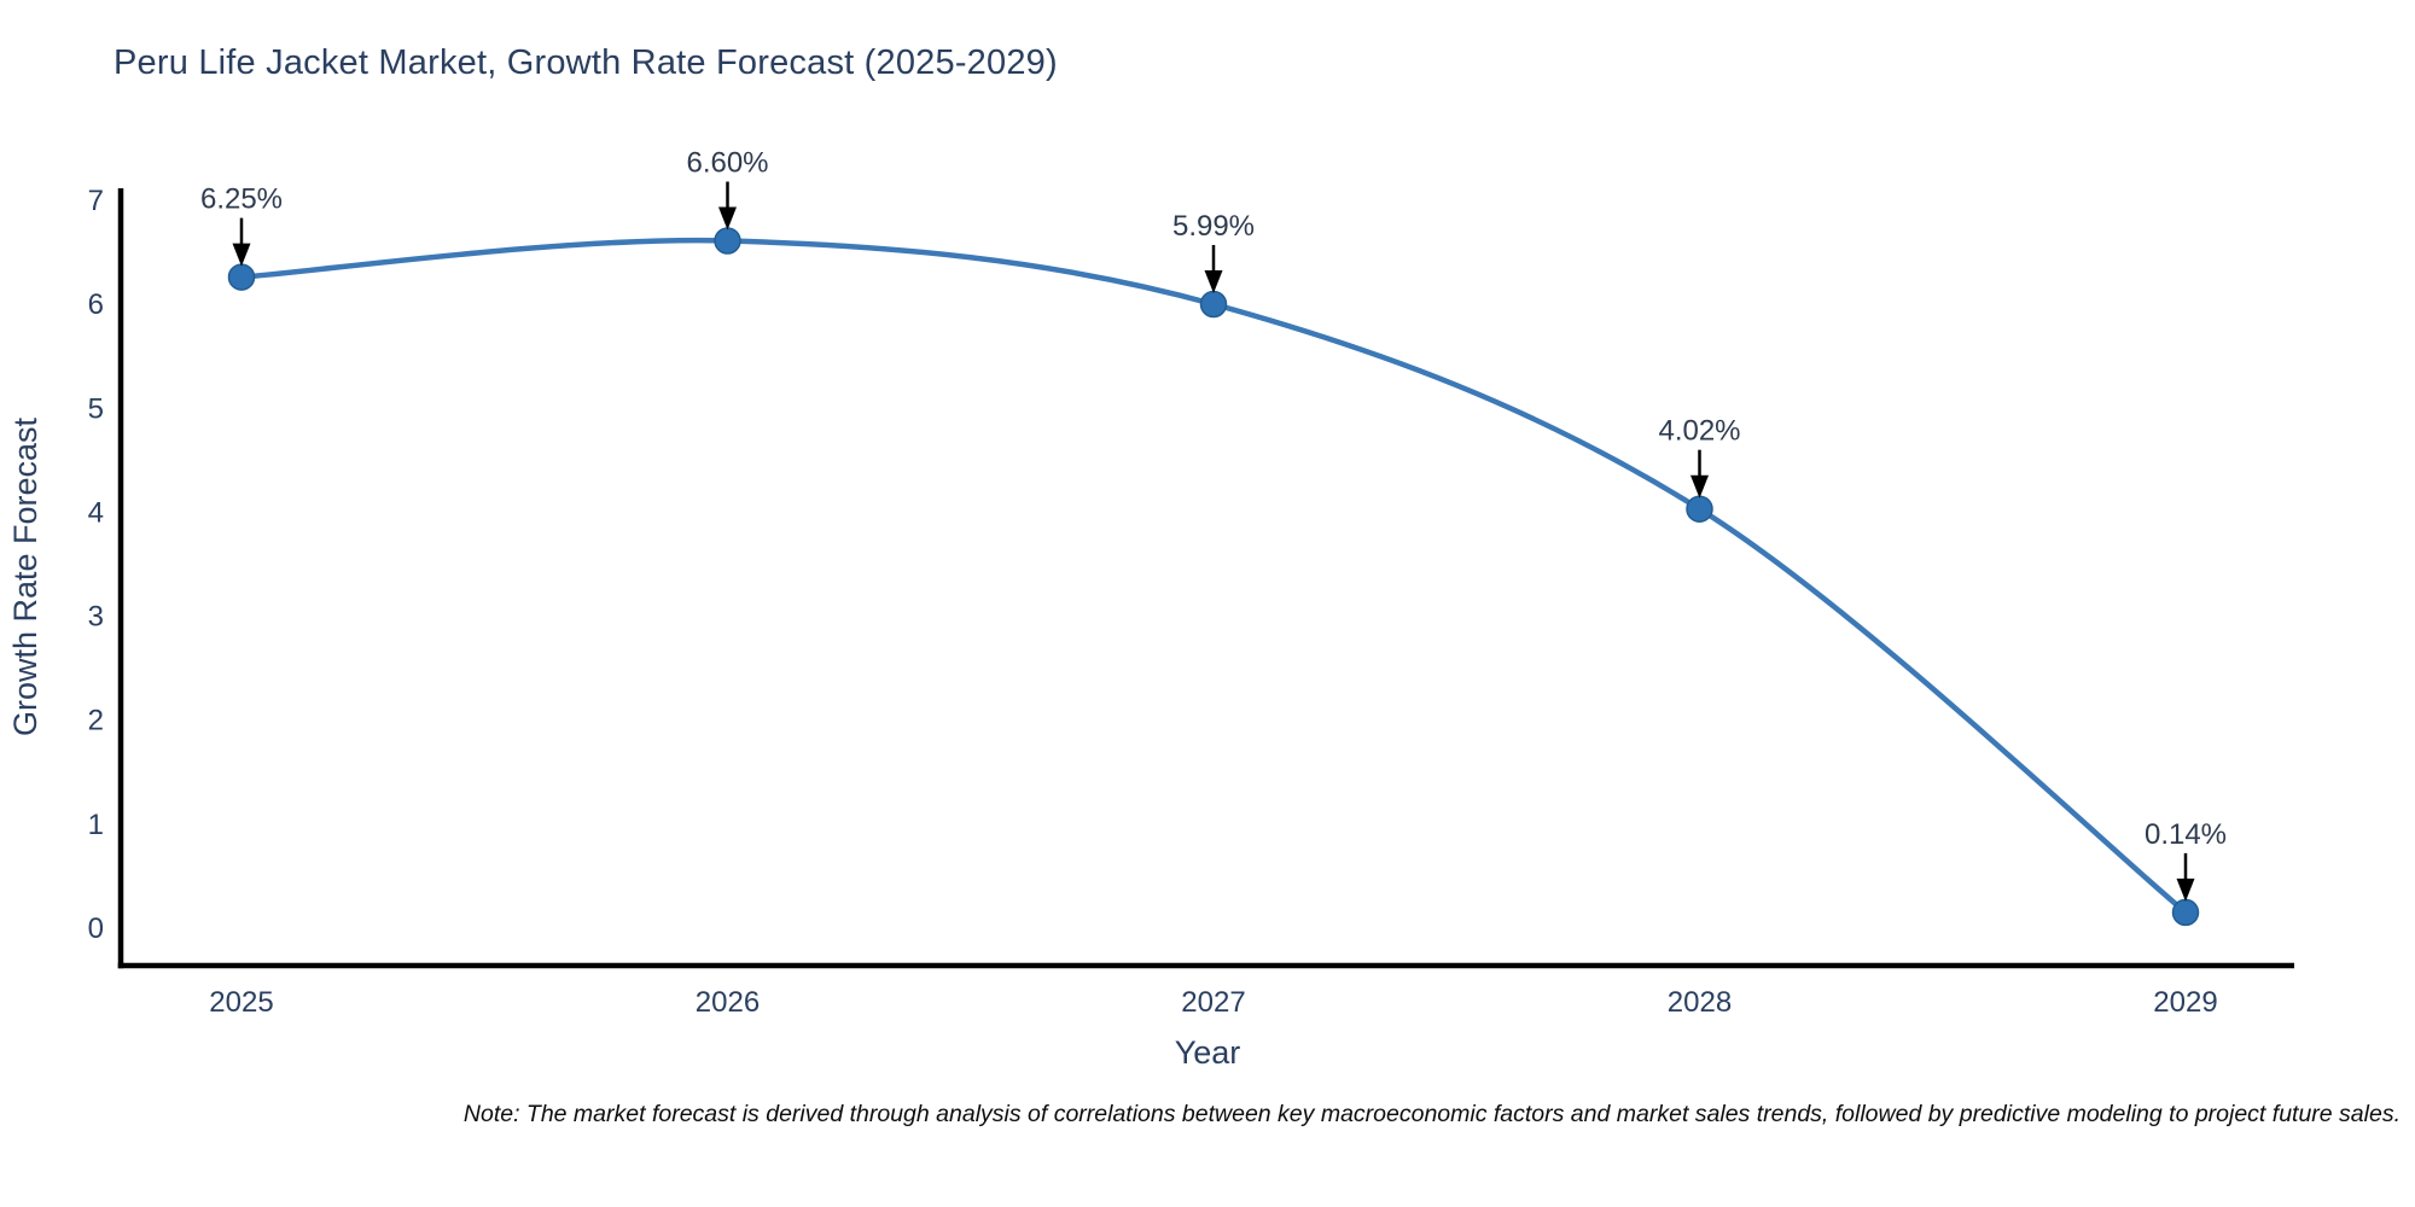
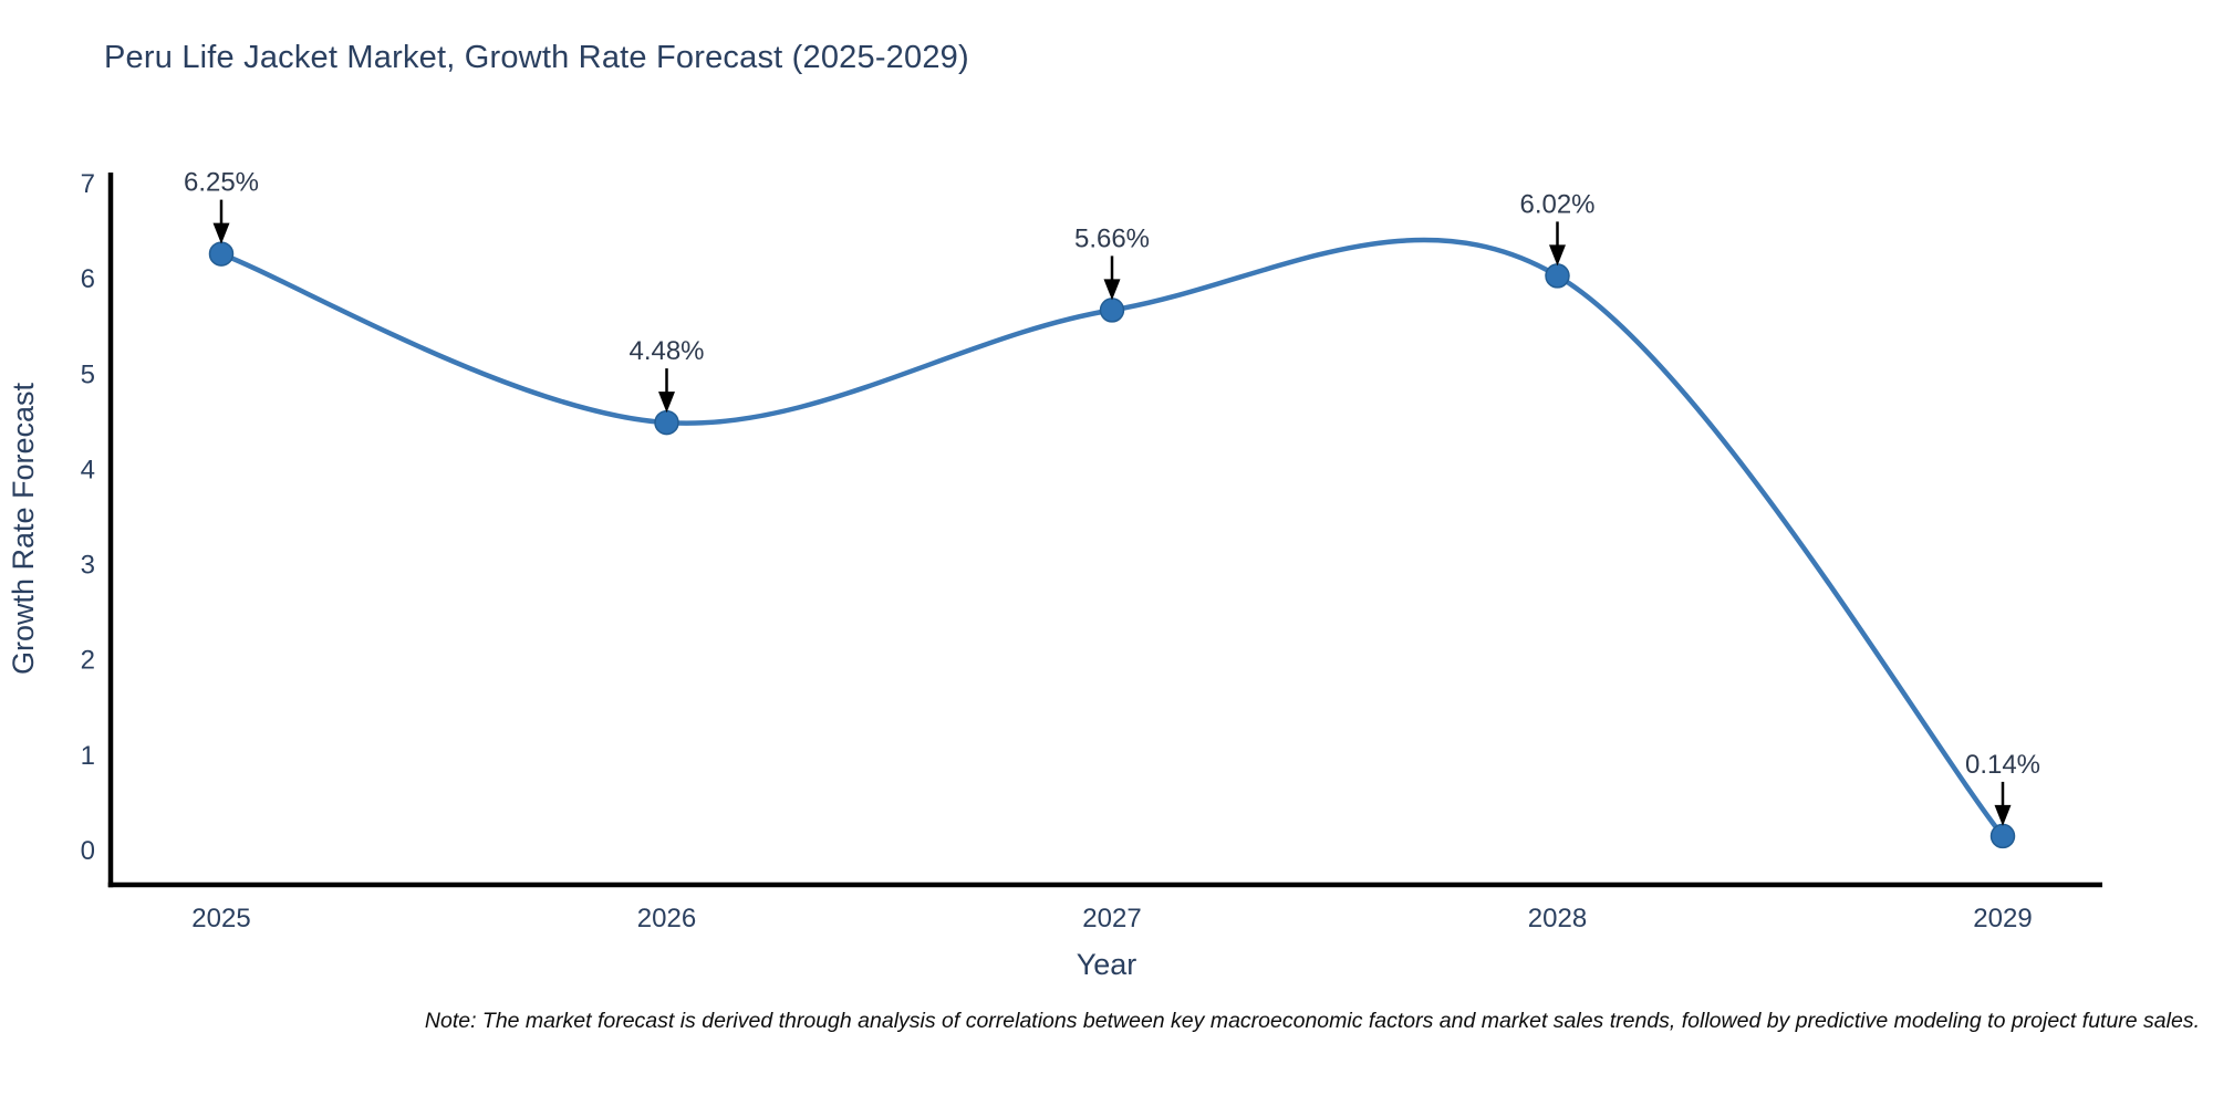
2026: 6.60% -> 4.48%
2027: 5.99% -> 5.66%
2028: 4.02% -> 6.02%
